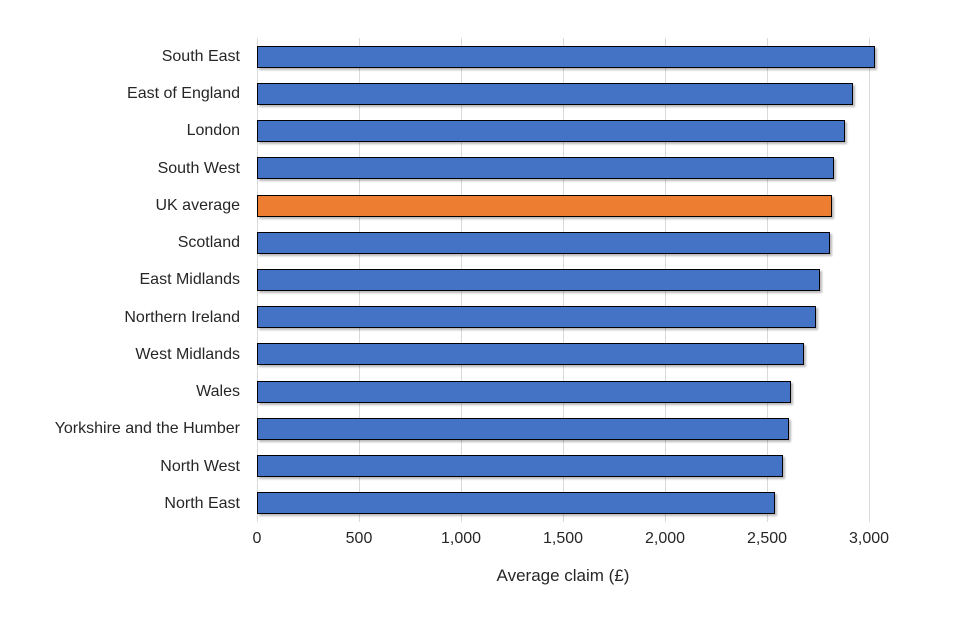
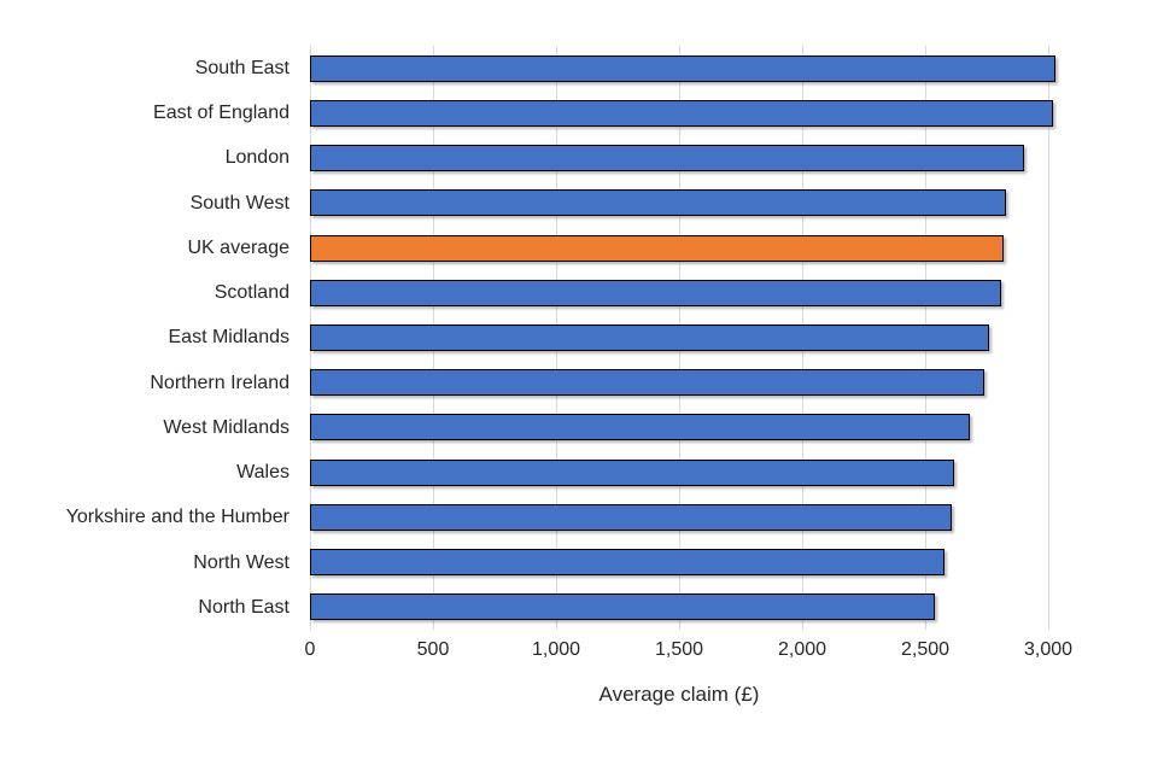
East of England: 2920 -> 3020
London: 2880 -> 2900
